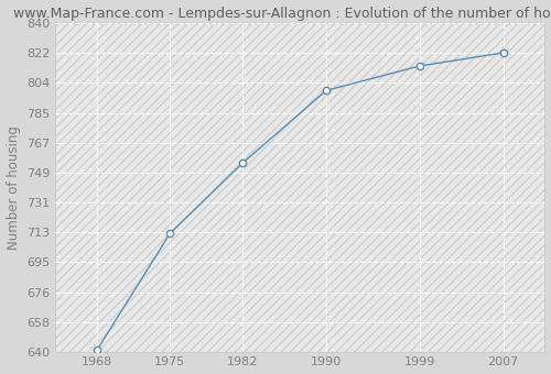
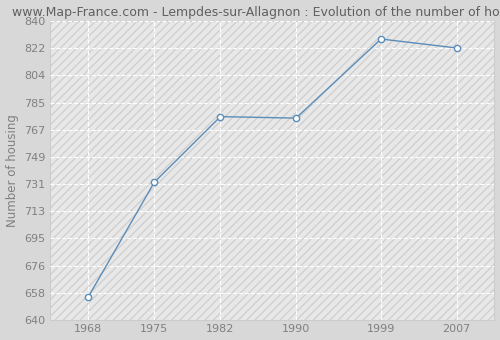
1968: 641 -> 655
1975: 712 -> 732
1982: 755 -> 776
1990: 799 -> 775
1999: 814 -> 828
